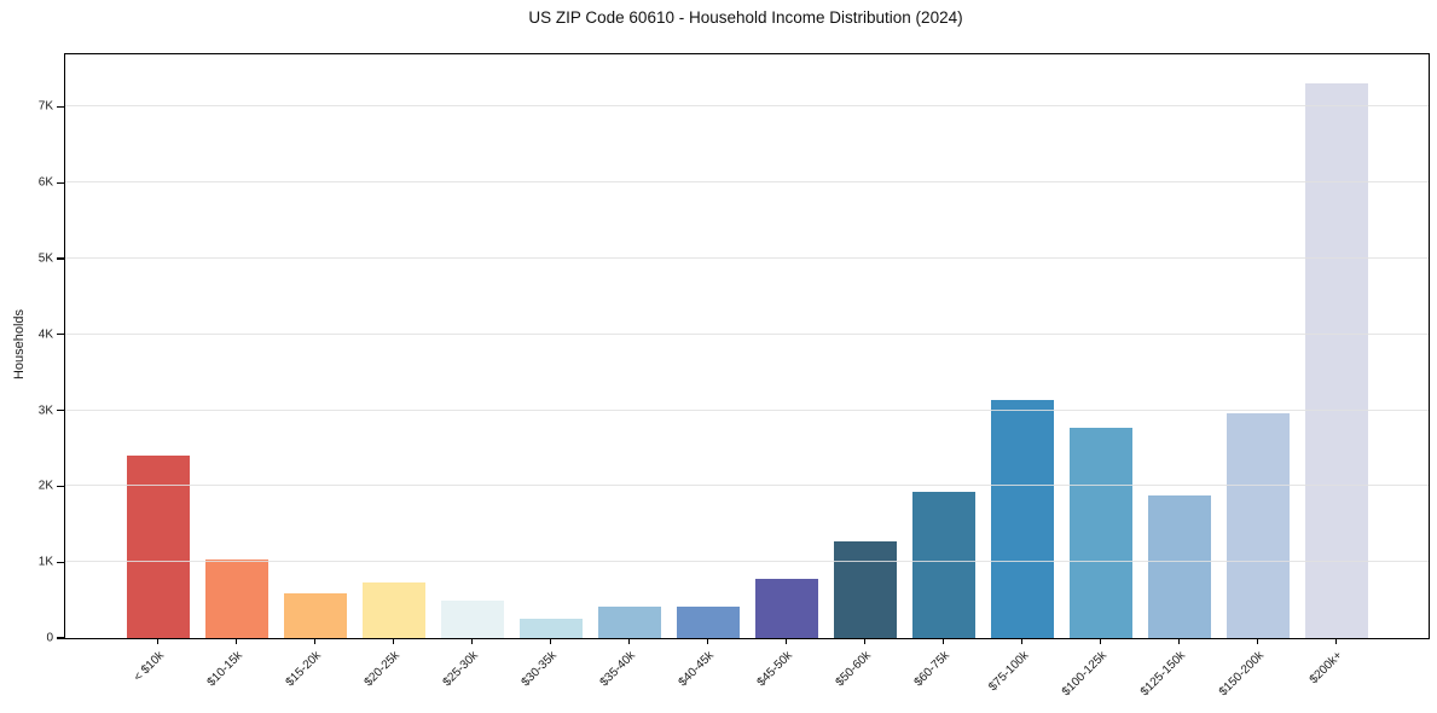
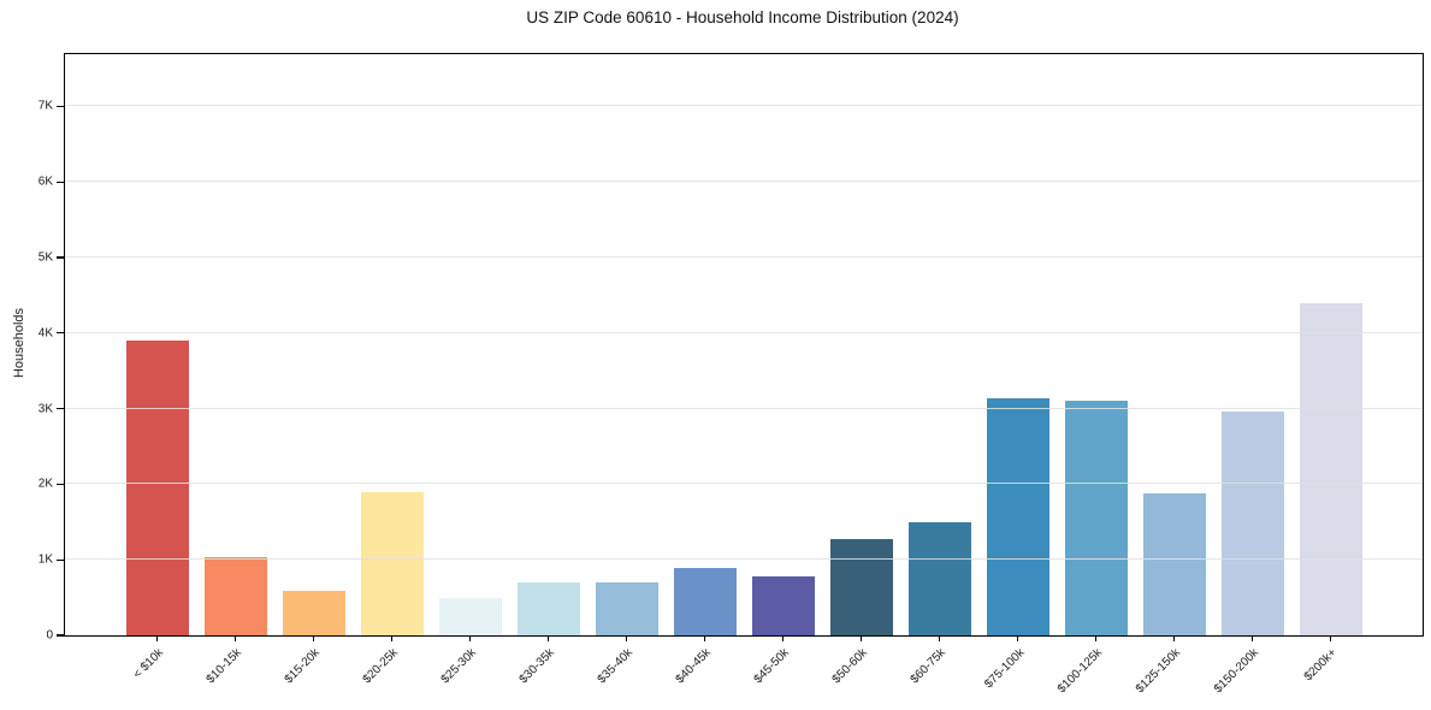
< $10k: 2.4K -> 3.9K
$20-25k: 0.7K -> 1.9K
$30-35k: 0.2K -> 0.7K
$35-40k: 0.4K -> 0.7K
$40-45k: 0.4K -> 0.9K
$60-75k: 1.9K -> 1.5K
$100-125k: 2.8K -> 3.1K
$200k+: 7.3K -> 4.4K
